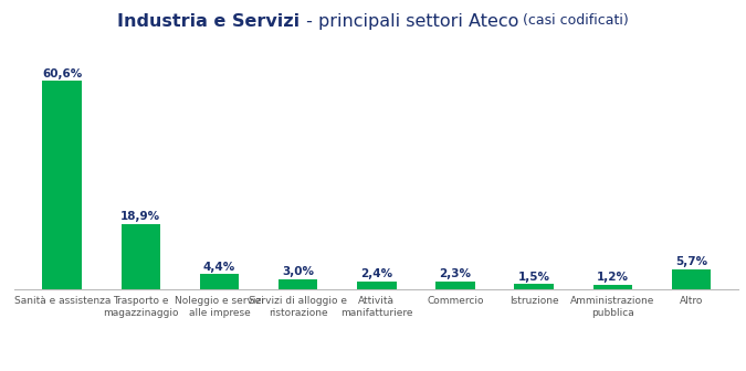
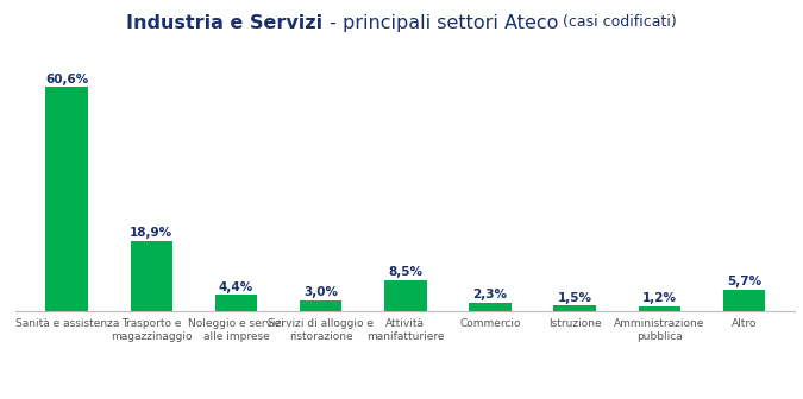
Attività manifatturiere: 2,4% -> 8,5%
